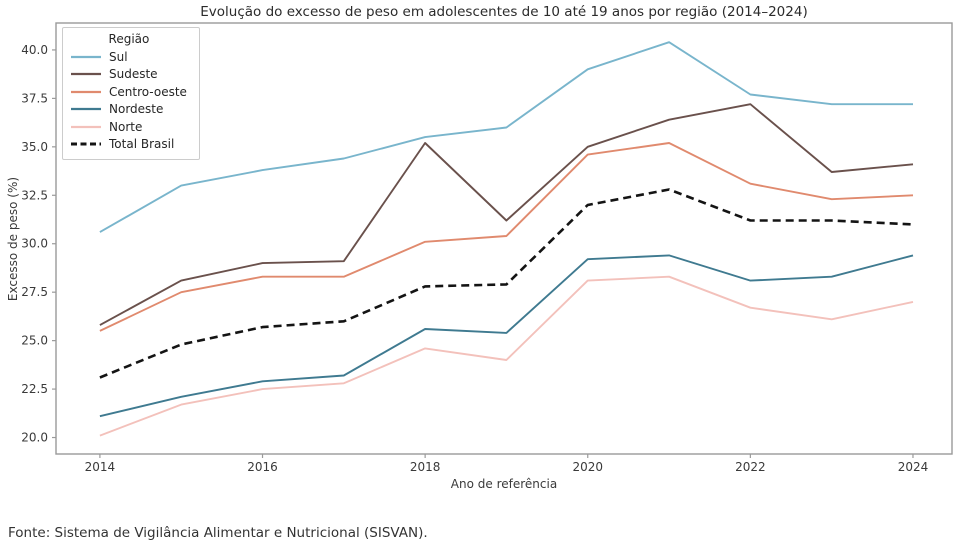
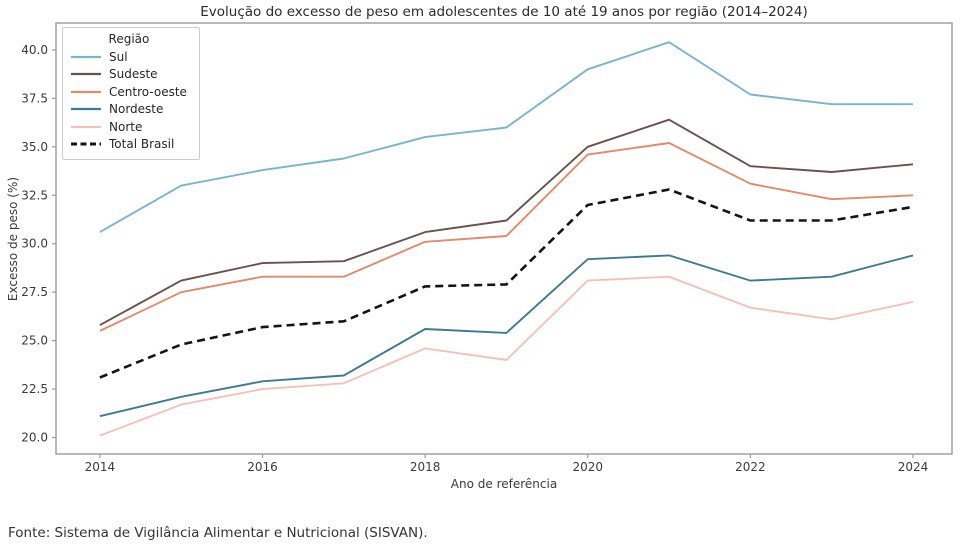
Sudeste/2018: 35.2 -> 30.6
Sudeste/2022: 37.2 -> 34.0
Total Brasil/2024: 31.0 -> 31.9
